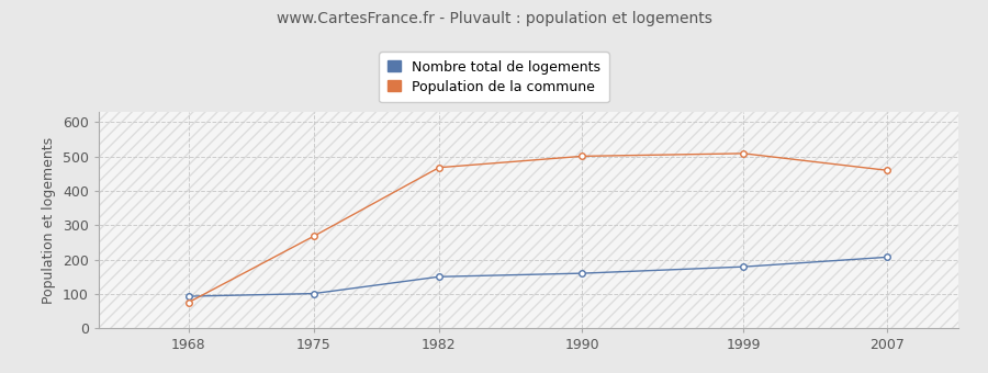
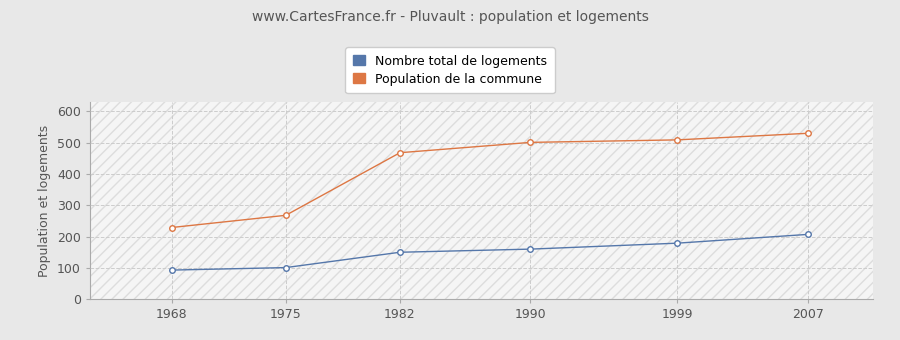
Population de la commune/1968: 75 -> 229
Population de la commune/2007: 460 -> 530
